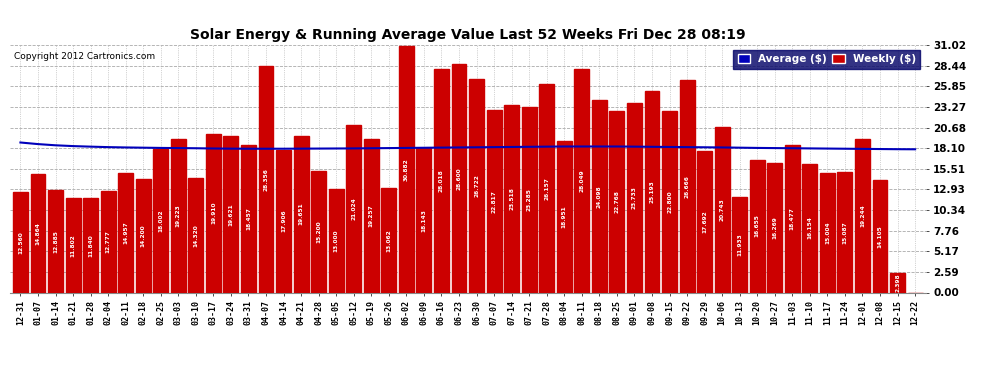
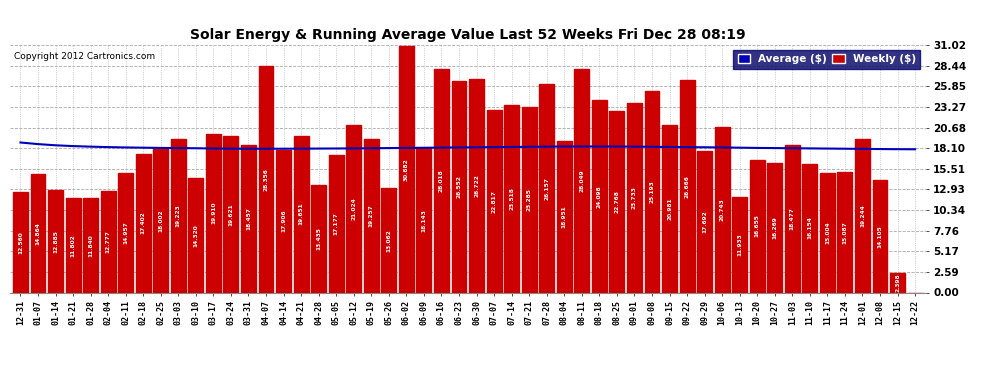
Weekly ($)/02-18: 14.2 -> 17.4
Weekly ($)/04-28: 15.2 -> 13.4
Weekly ($)/05-05: 13.0 -> 17.2
Weekly ($)/06-23: 28.6 -> 26.6
Weekly ($)/09-15: 22.8 -> 21.0
